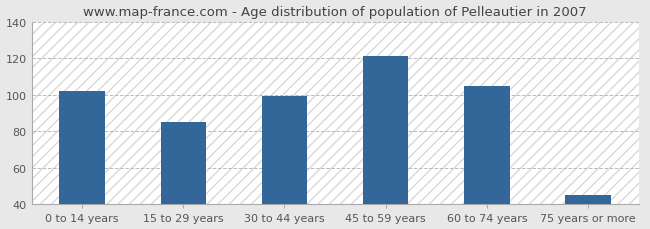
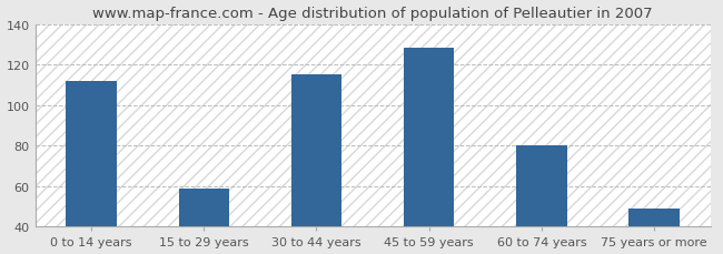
0 to 14 years: 102 -> 112
15 to 29 years: 85 -> 59
30 to 44 years: 99 -> 115
45 to 59 years: 121 -> 128
60 to 74 years: 105 -> 80
75 years or more: 45 -> 49
